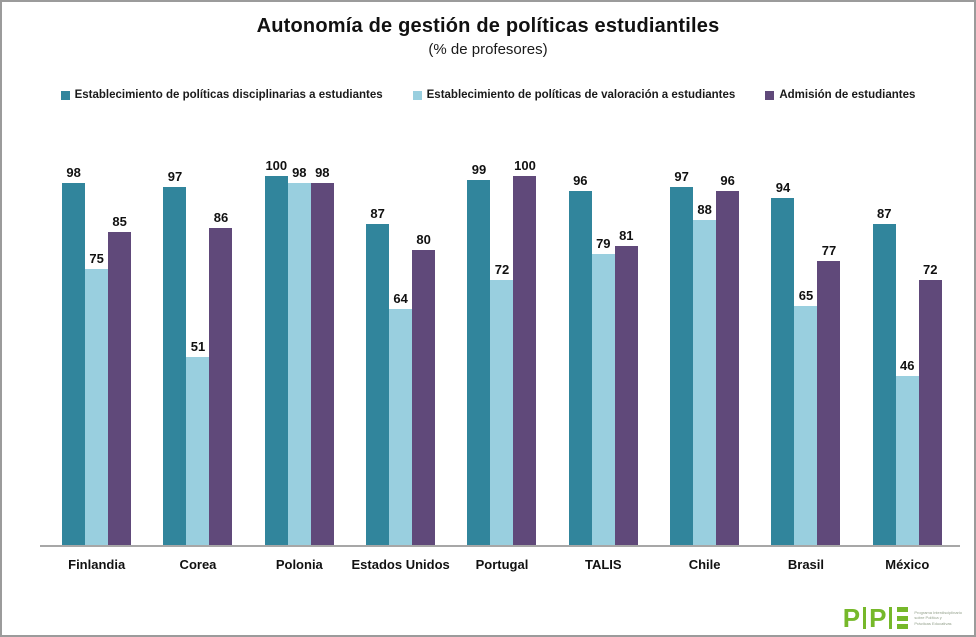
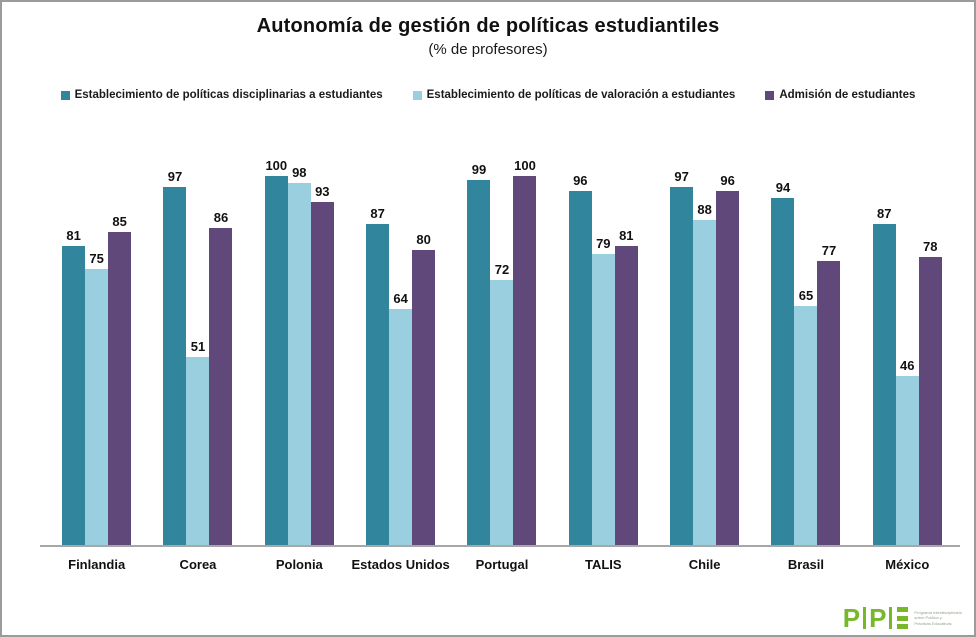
Establecimiento de políticas disciplinarias a estudiantes/Finlandia: 98 -> 81
Admisión de estudiantes/Polonia: 98 -> 93
Admisión de estudiantes/México: 72 -> 78
